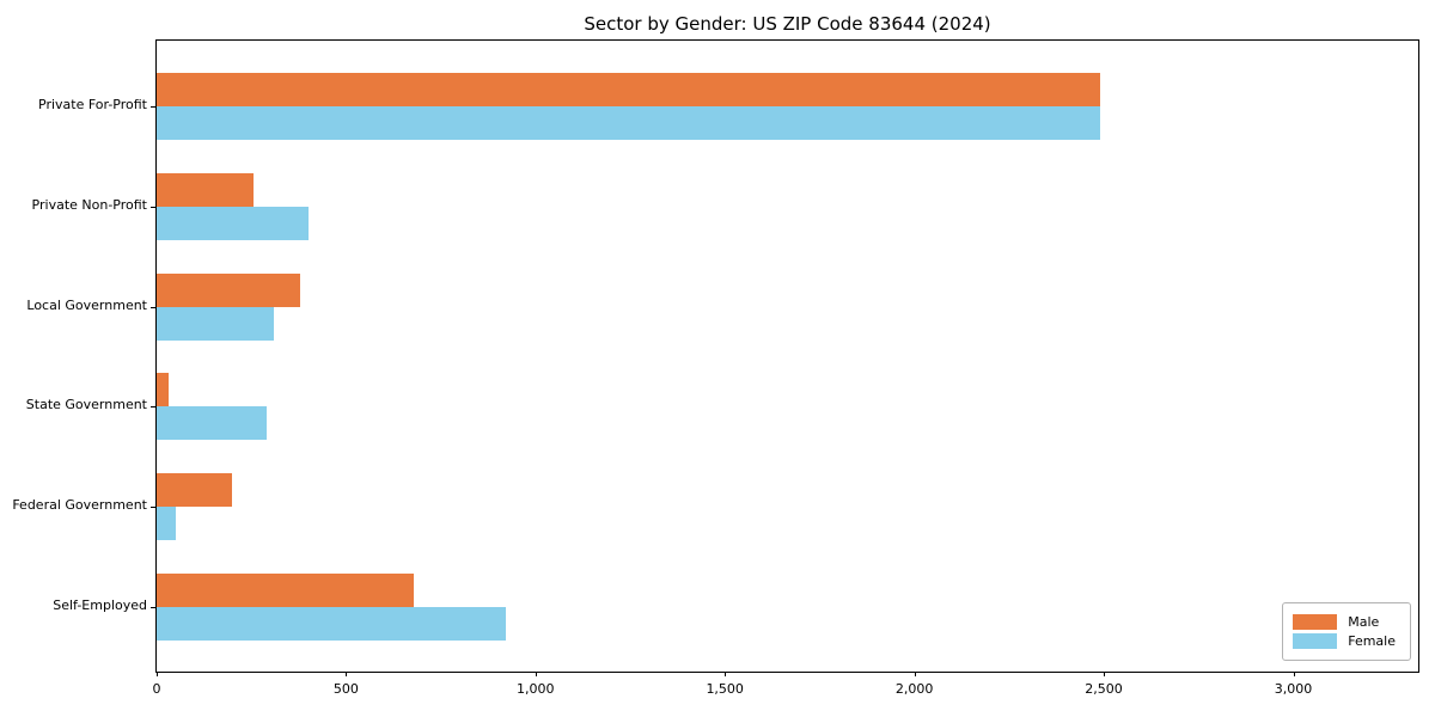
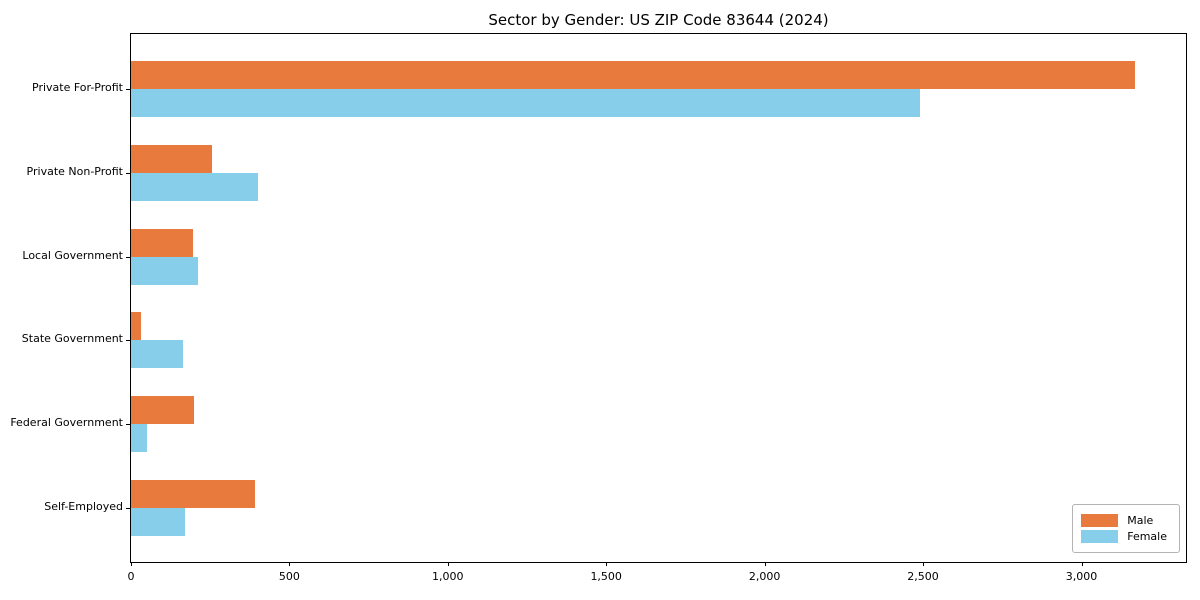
Male/Private For-Profit: 2490 -> 3170
Male/Local Government: 380 -> 200
Female/Local Government: 310 -> 210
Female/State Government: 290 -> 160
Male/Self-Employed: 680 -> 390
Female/Self-Employed: 920 -> 170
